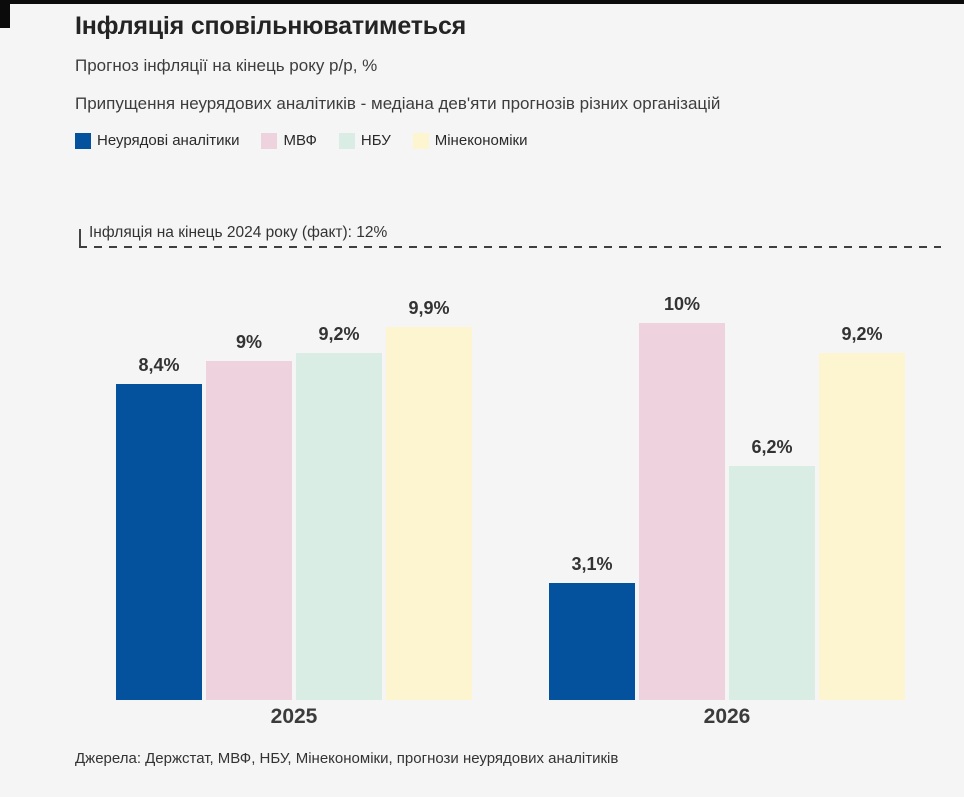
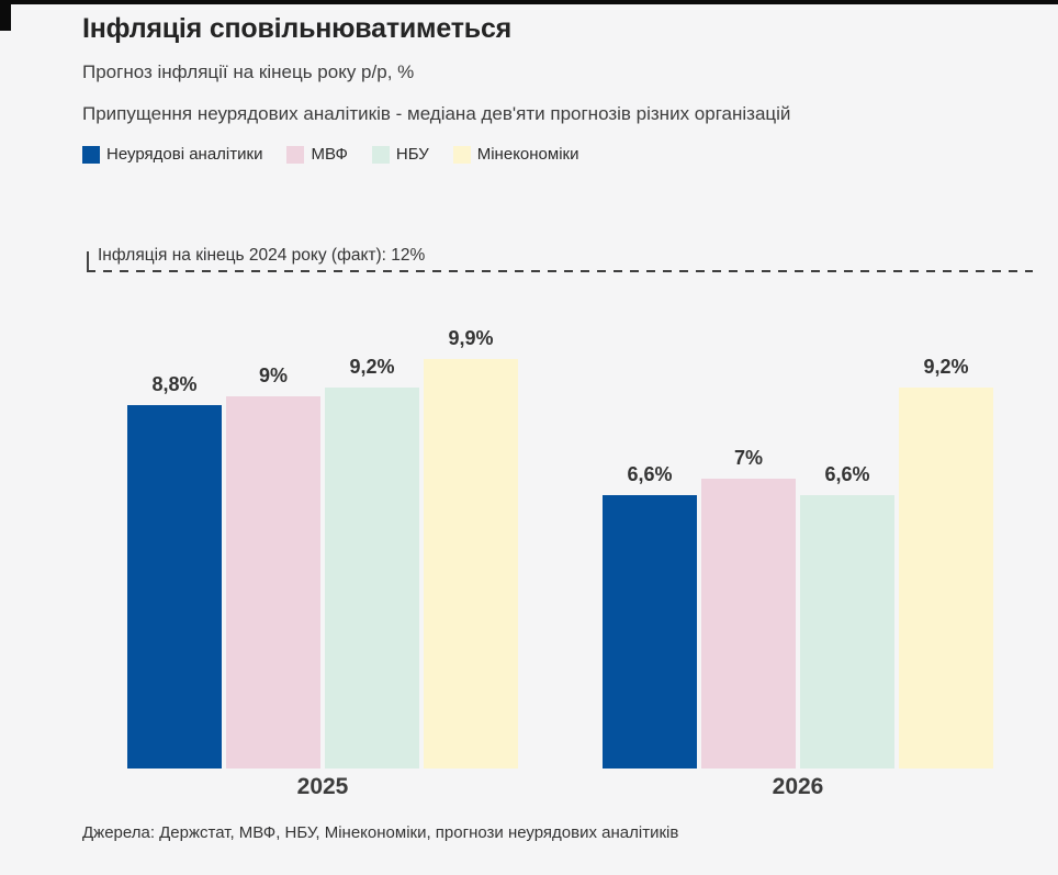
Неурядові аналітики/2025: 8,4% -> 8,8%
Неурядові аналітики/2026: 3,1% -> 6,6%
МВФ/2026: 10% -> 7%
НБУ/2026: 6,2% -> 6,6%
